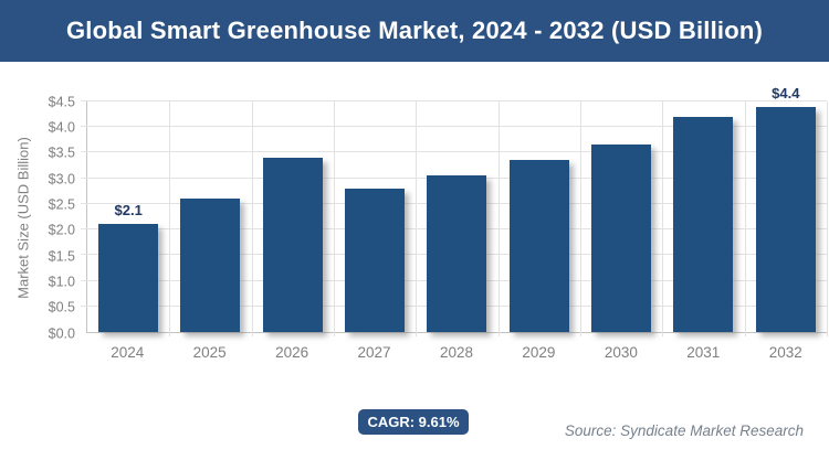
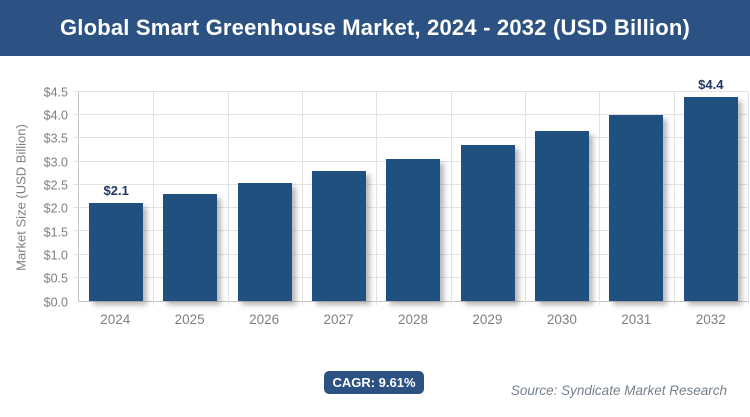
2025: $2.6 -> $2.3
2026: $3.4 -> $2.5
2031: $4.2 -> $4.0
